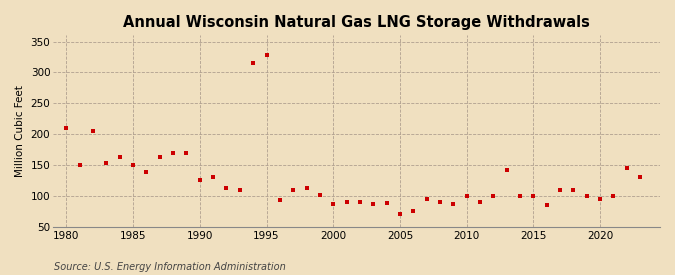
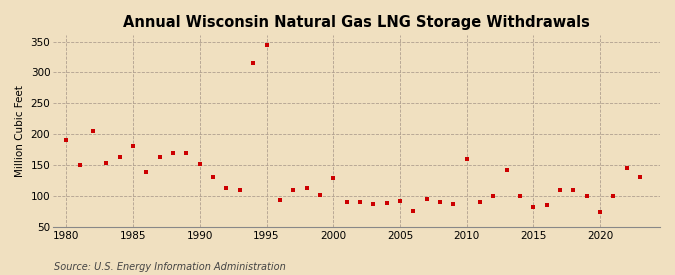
1980: 210 -> 190
1985: 150 -> 180
1990: 125 -> 152
1995: 328 -> 344
2000: 86 -> 128
2005: 70 -> 92
2010: 100 -> 160
2015: 100 -> 82
2020: 95 -> 74
